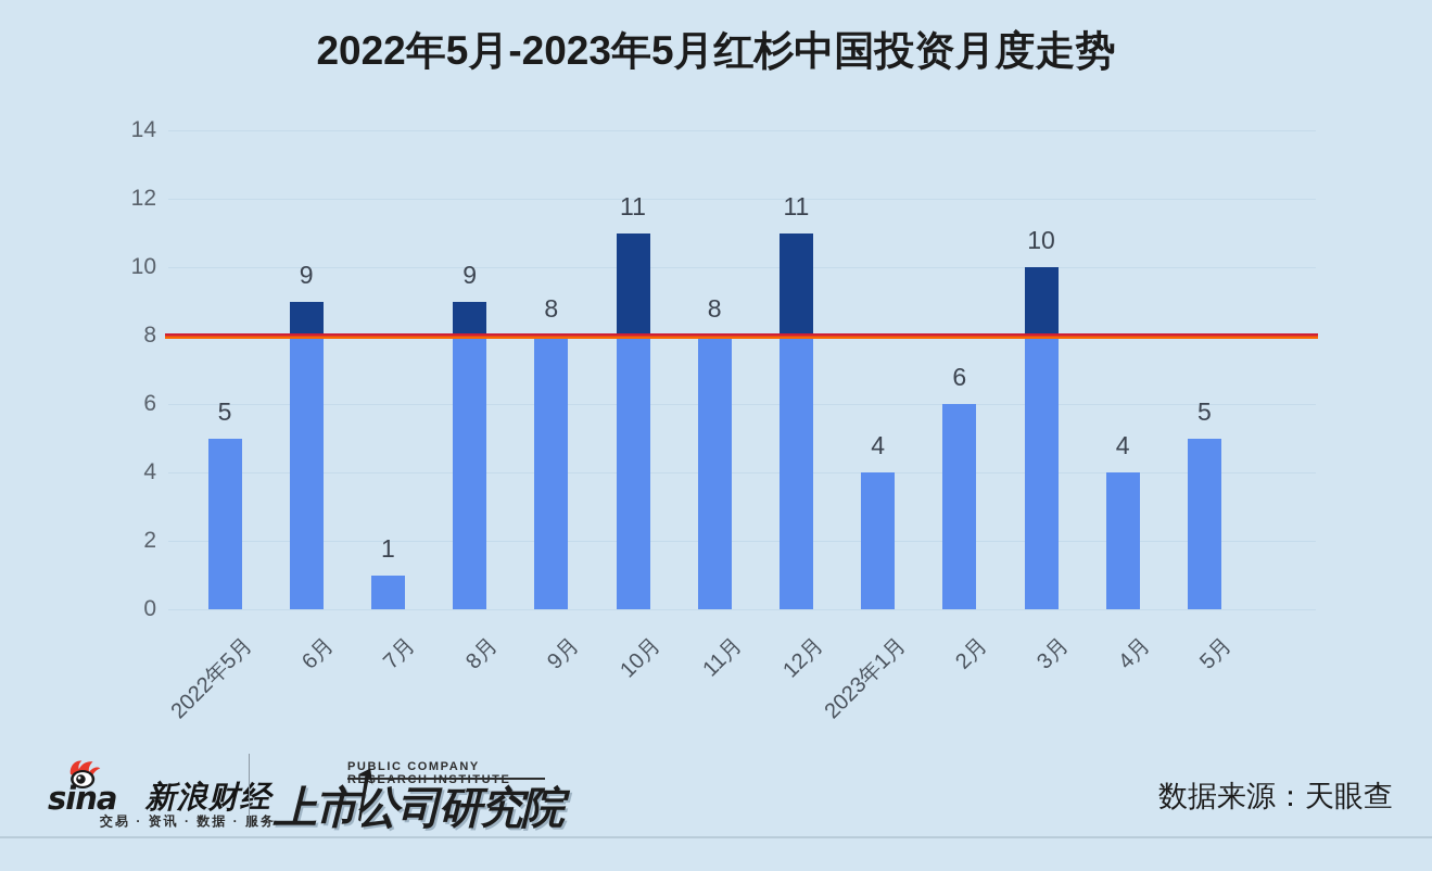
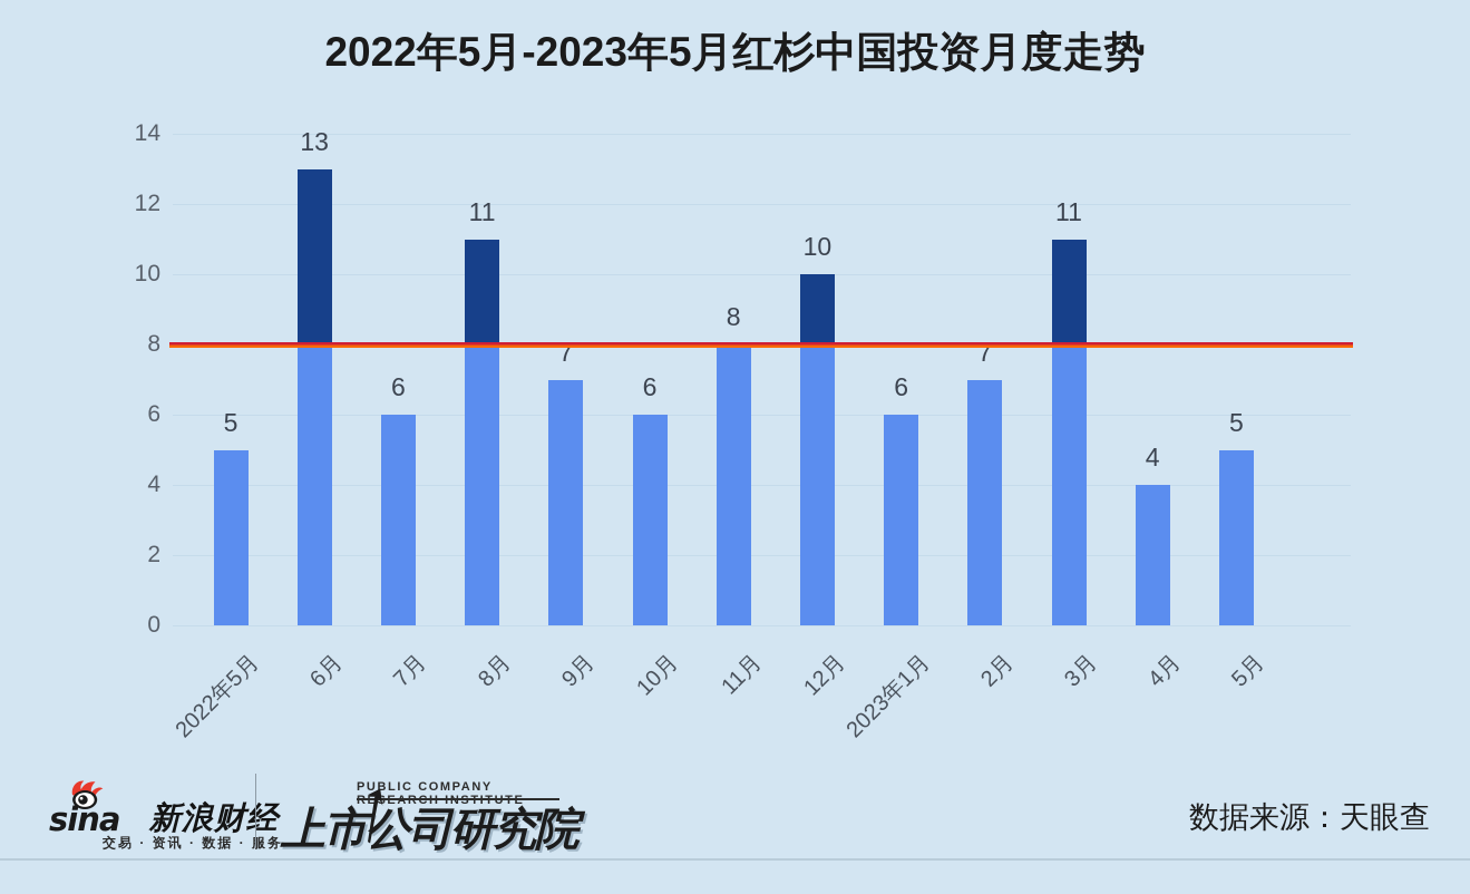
6月: 9 -> 13
7月: 1 -> 6
8月: 9 -> 11
9月: 8 -> 7
10月: 11 -> 6
12月: 11 -> 10
2023年1月: 4 -> 6
2月: 6 -> 7
3月: 10 -> 11
